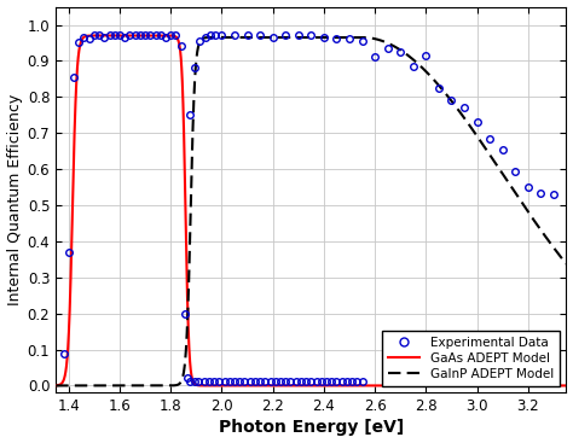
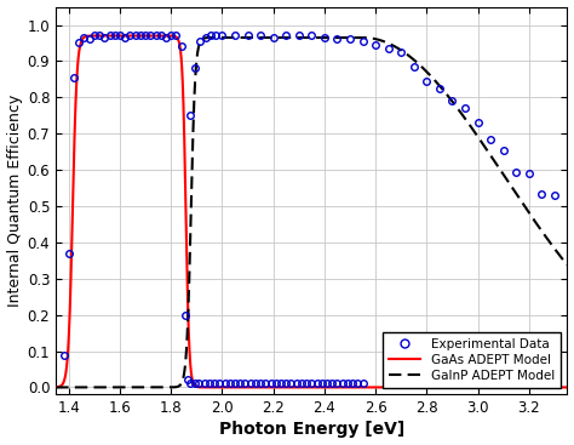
Experimental Data/2.6: 0.910 -> 0.945
Experimental Data/2.8: 0.915 -> 0.845
Experimental Data/3.2: 0.550 -> 0.590
